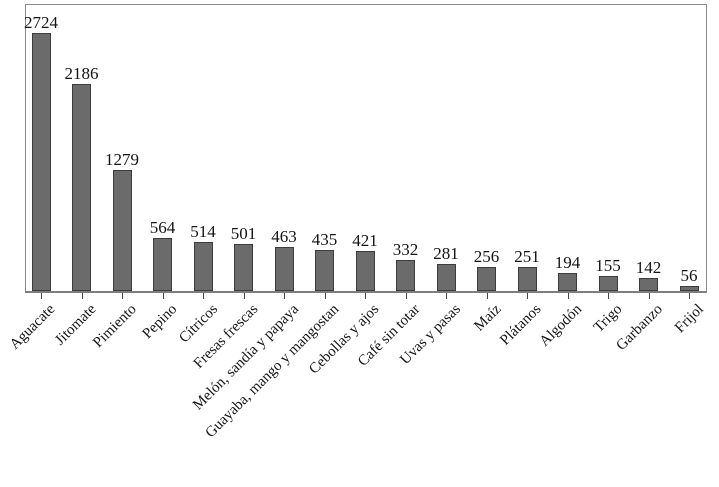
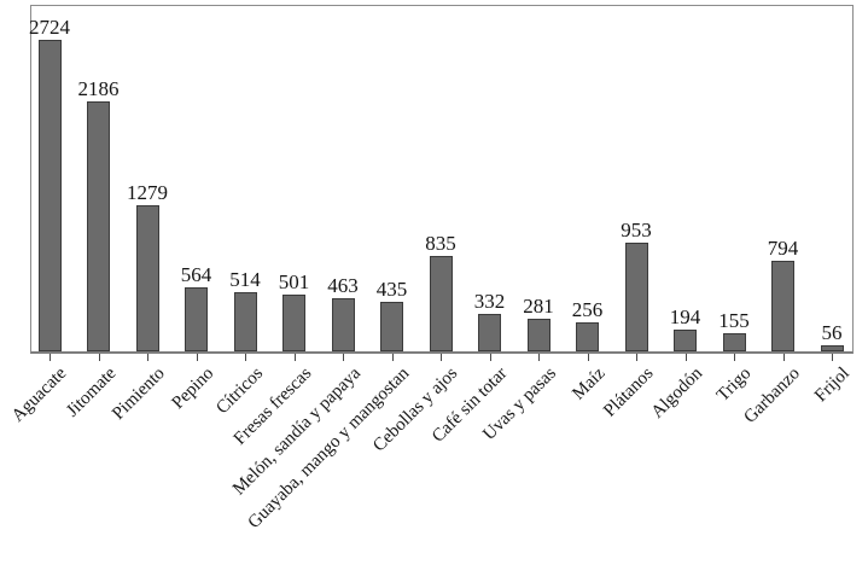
Cebollas y ajos: 421 -> 835
Plátanos: 251 -> 953
Garbanzo: 142 -> 794
